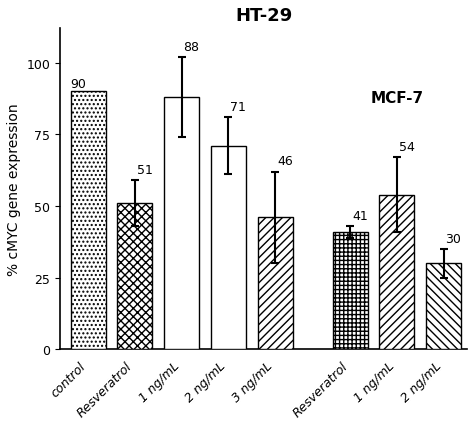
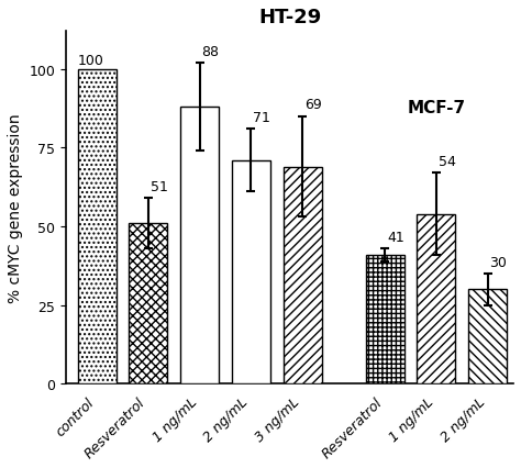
control: 90 -> 100
3 ng/mL: 46 -> 69
